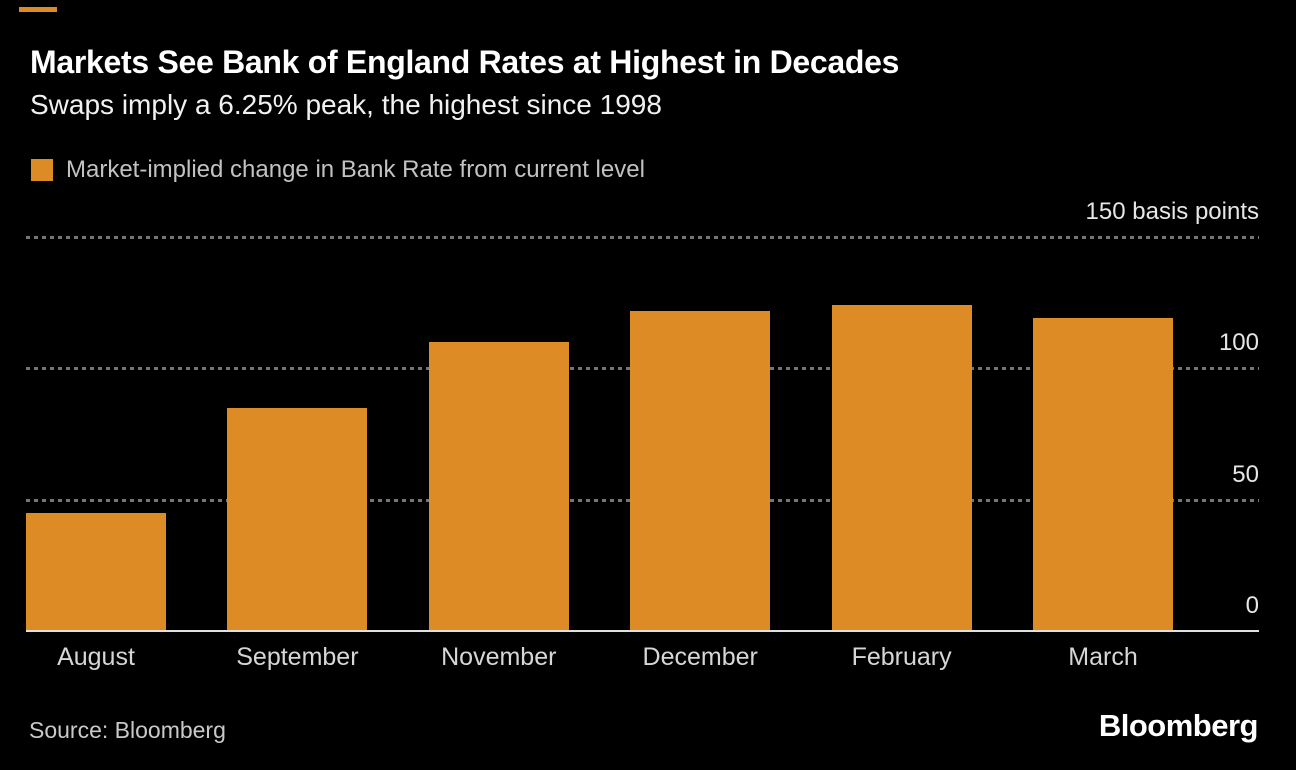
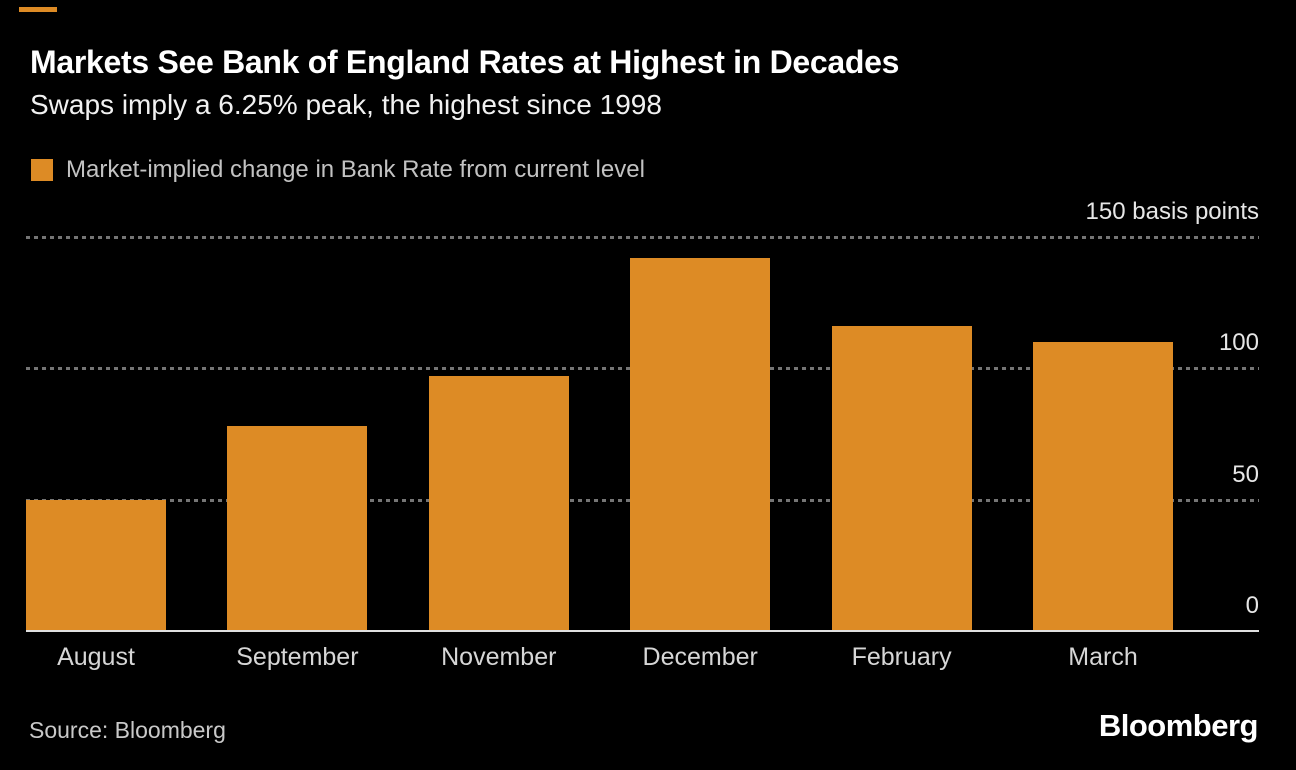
August: 45 -> 50
September: 85 -> 78
November: 110 -> 97
December: 122 -> 142
February: 124 -> 116
March: 119 -> 110
